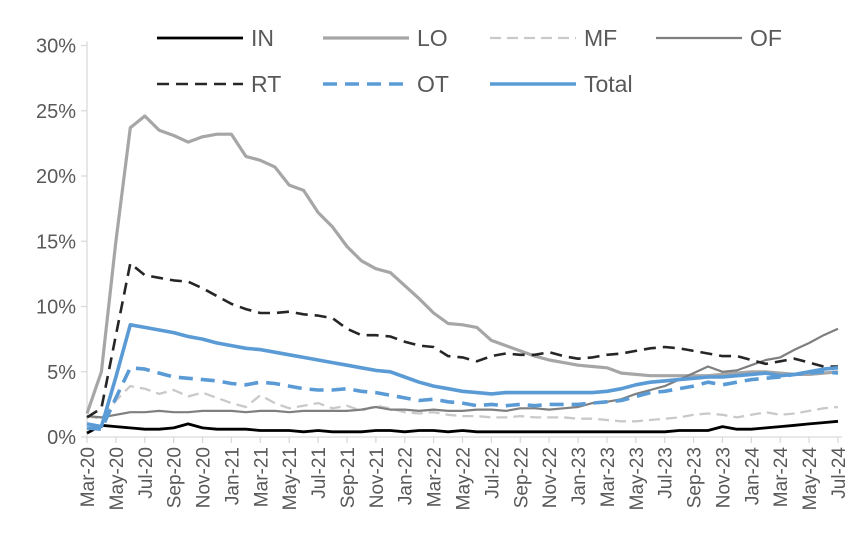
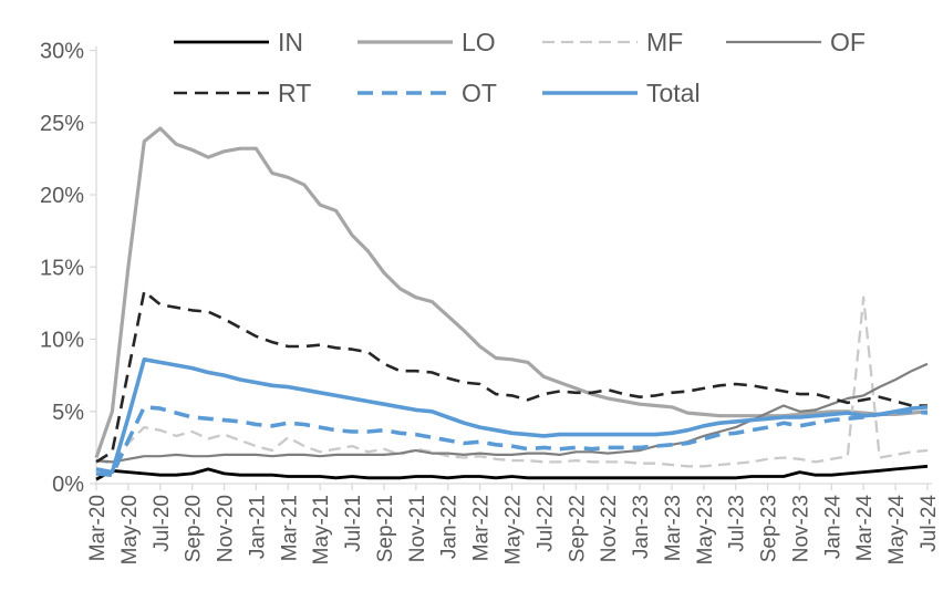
MF/Mar-24: 1.7% -> 12.9%
